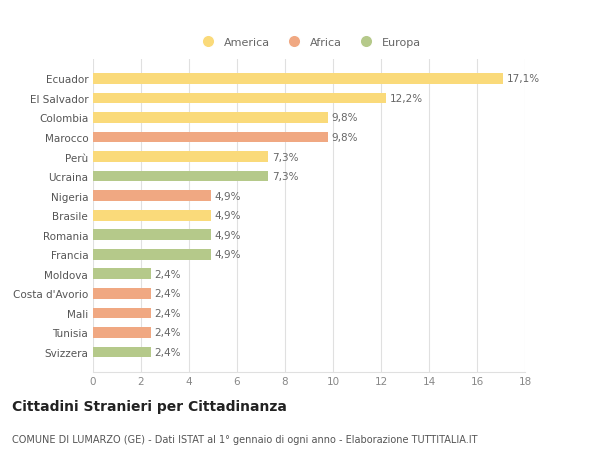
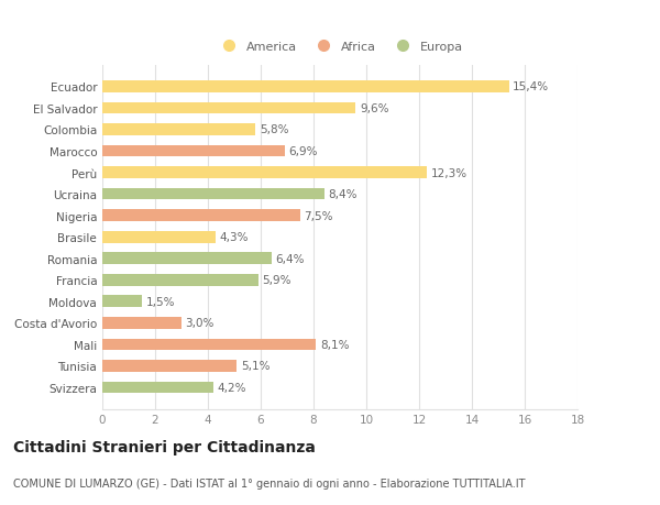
Ecuador: 17,1% -> 15,4%
El Salvador: 12,2% -> 9,6%
Colombia: 9,8% -> 5,8%
Marocco: 9,8% -> 6,9%
Perù: 7,3% -> 12,3%
Ucraina: 7,3% -> 8,4%
Nigeria: 4,9% -> 7,5%
Brasile: 4,9% -> 4,3%
Romania: 4,9% -> 6,4%
Francia: 4,9% -> 5,9%
Moldova: 2,4% -> 1,5%
Costa d'Avorio: 2,4% -> 3,0%
Mali: 2,4% -> 8,1%
Tunisia: 2,4% -> 5,1%
Svizzera: 2,4% -> 4,2%
